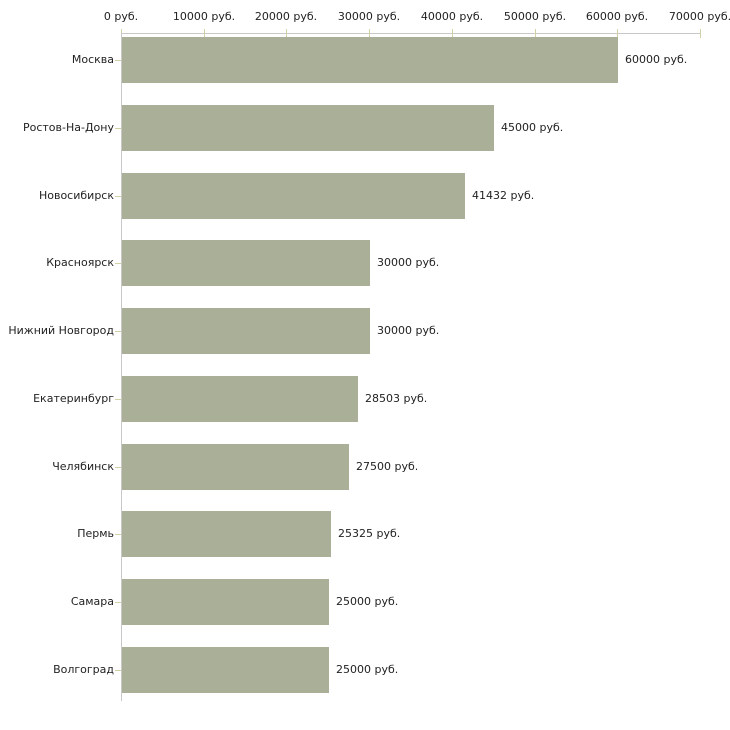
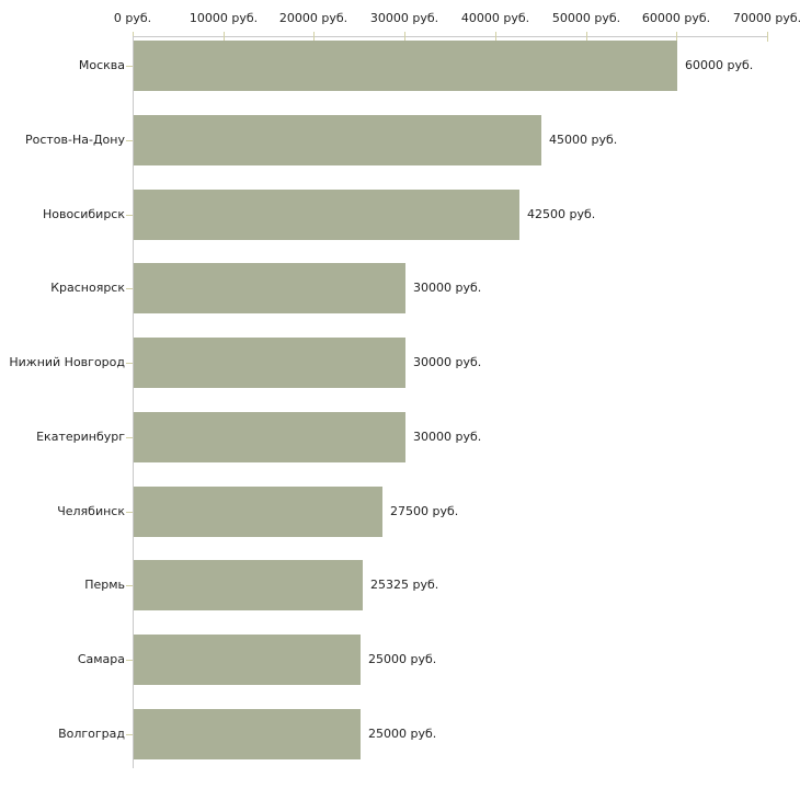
Новосибирск: 41432 -> 42500
Екатеринбург: 28503 -> 30000
